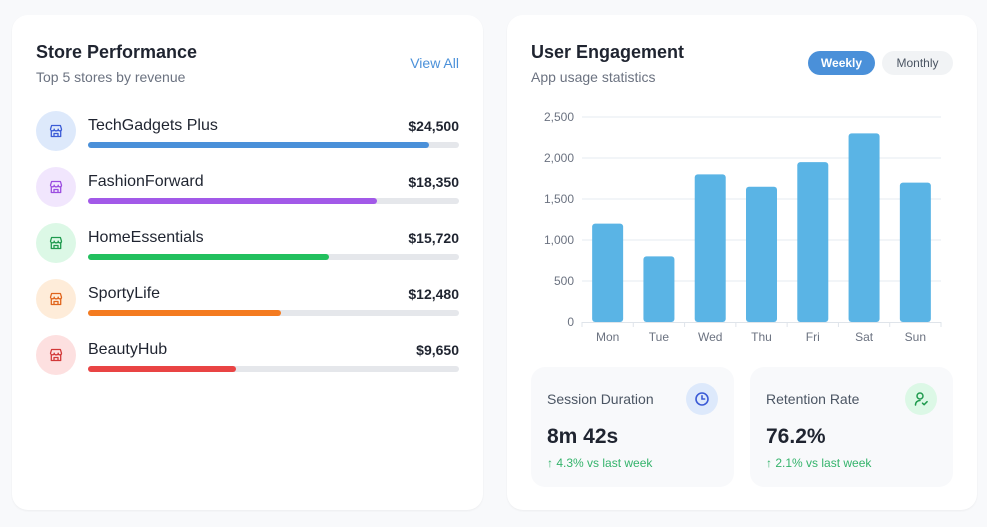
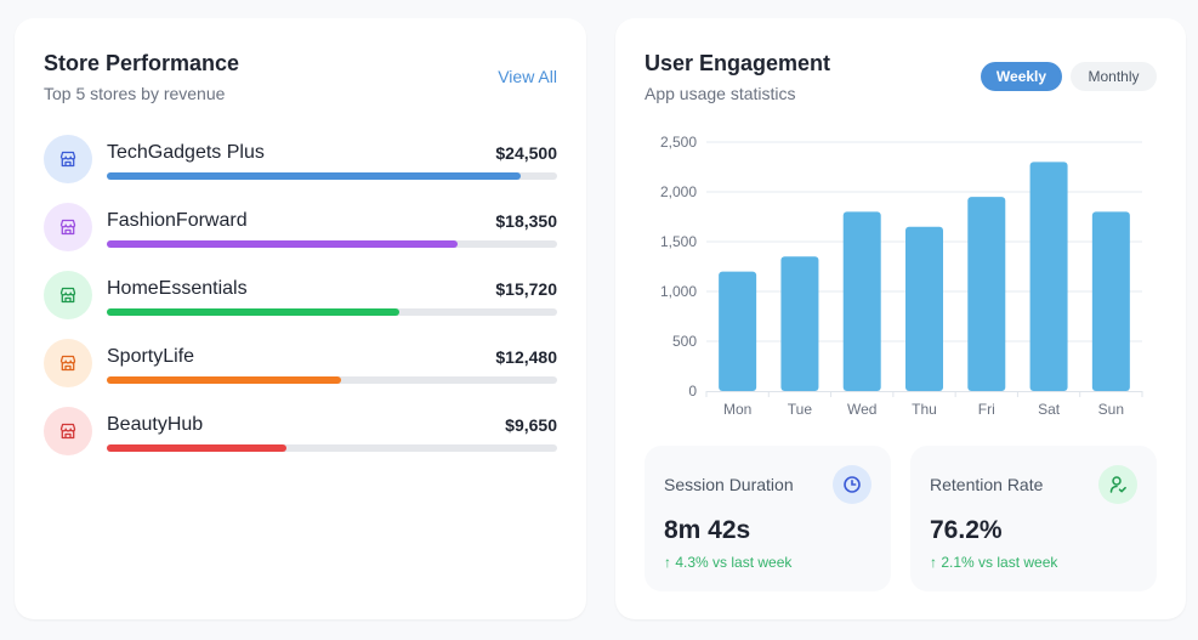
Tue: 800 -> 1400
Sun: 1700 -> 1800
